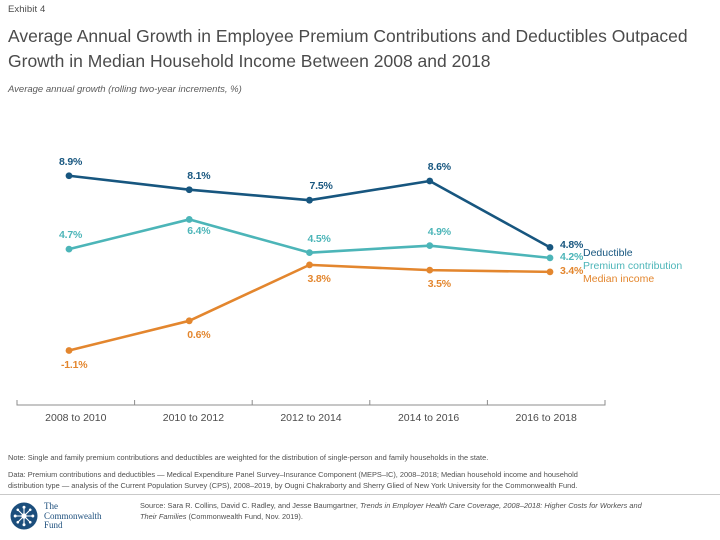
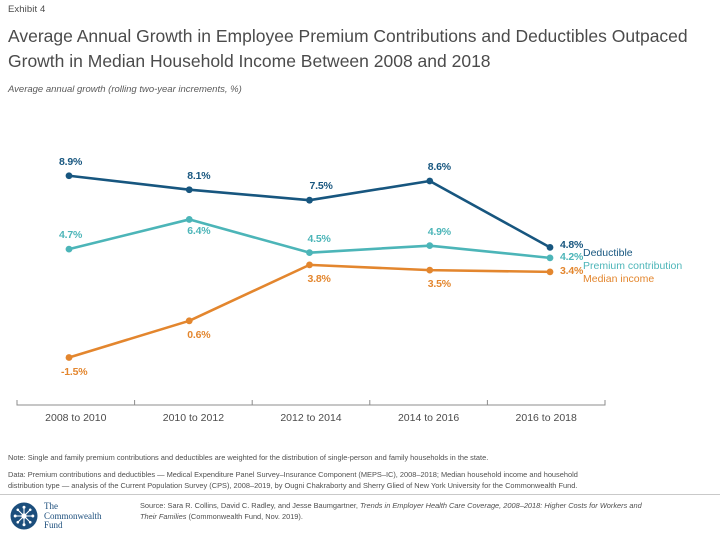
Median income/2008 to 2010: -1.1% -> -1.5%
